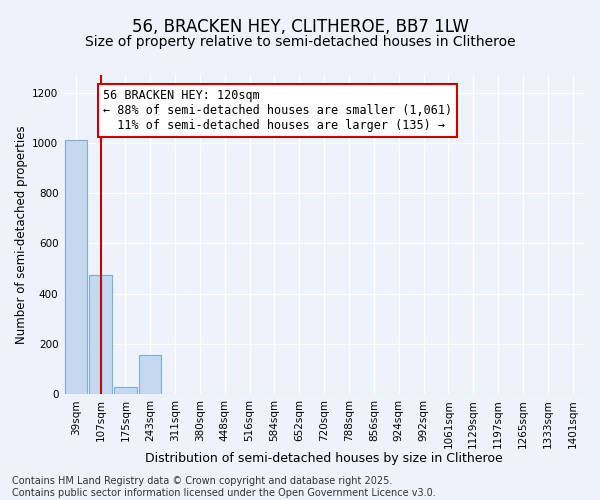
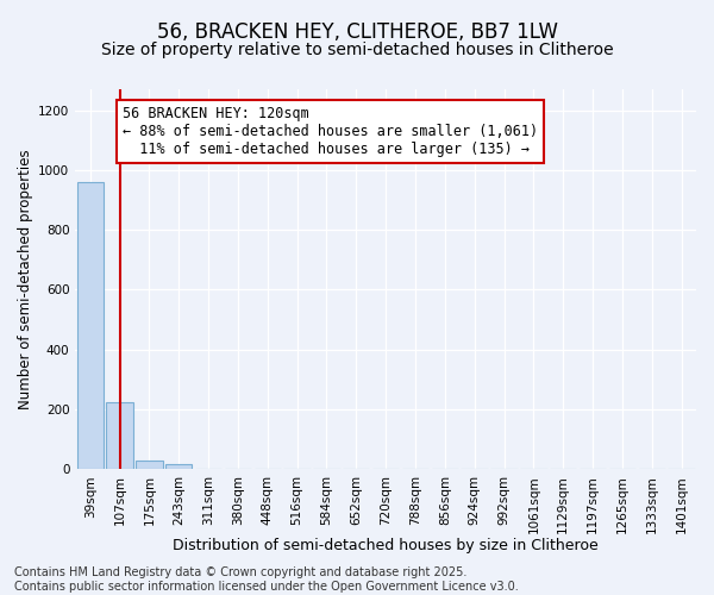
39sqm: 1010 -> 960
107sqm: 475 -> 225
243sqm: 155 -> 15
